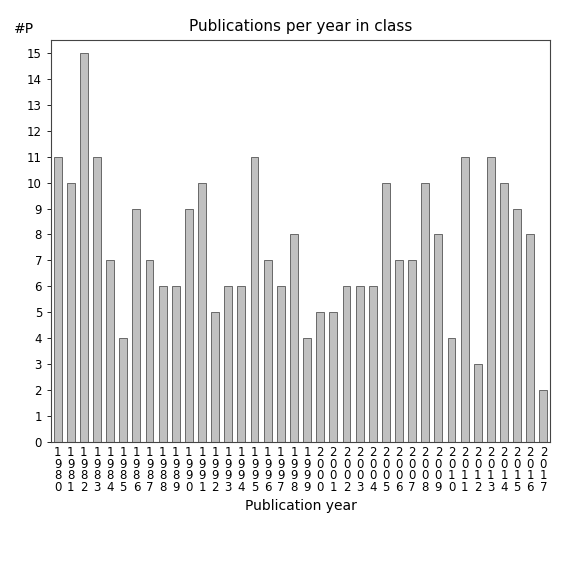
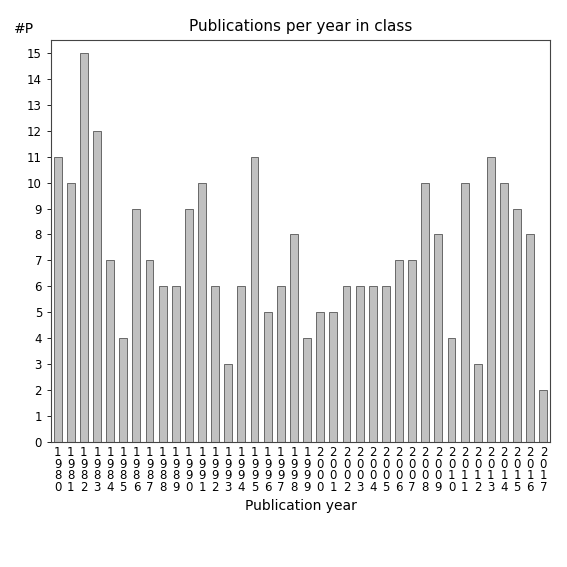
1 9 8 3: 11 -> 12
1 9 9 2: 5 -> 6
1 9 9 3: 6 -> 3
1 9 9 6: 7 -> 5
2 0 0 5: 10 -> 6
2 0 1 1: 11 -> 10
